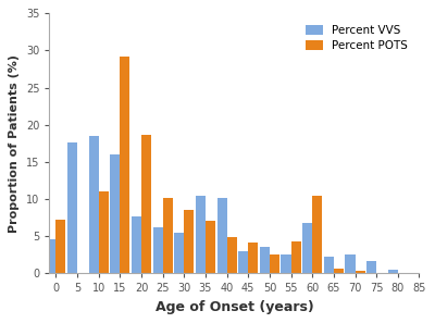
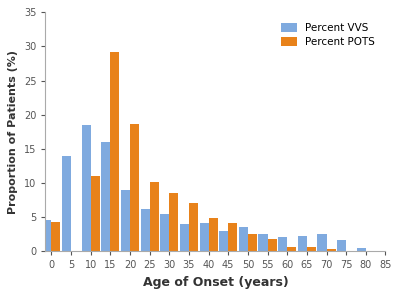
Percent POTS/0: 7.2 -> 4.2
Percent VVS/5: 17.6 -> 14.0
Percent VVS/20: 7.6 -> 9.0
Percent VVS/35: 10.4 -> 4.0
Percent VVS/40: 10.2 -> 4.1
Percent POTS/55: 4.2 -> 1.7
Percent VVS/60: 6.8 -> 2.1
Percent POTS/60: 10.4 -> 0.6
